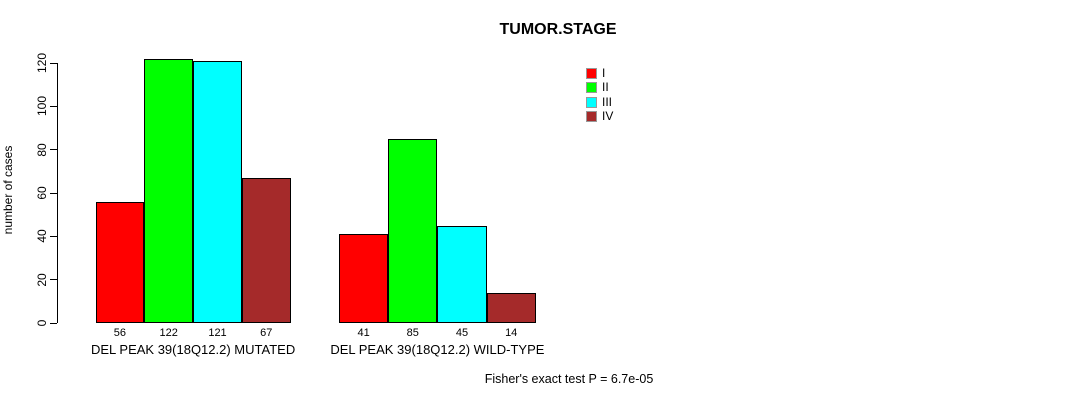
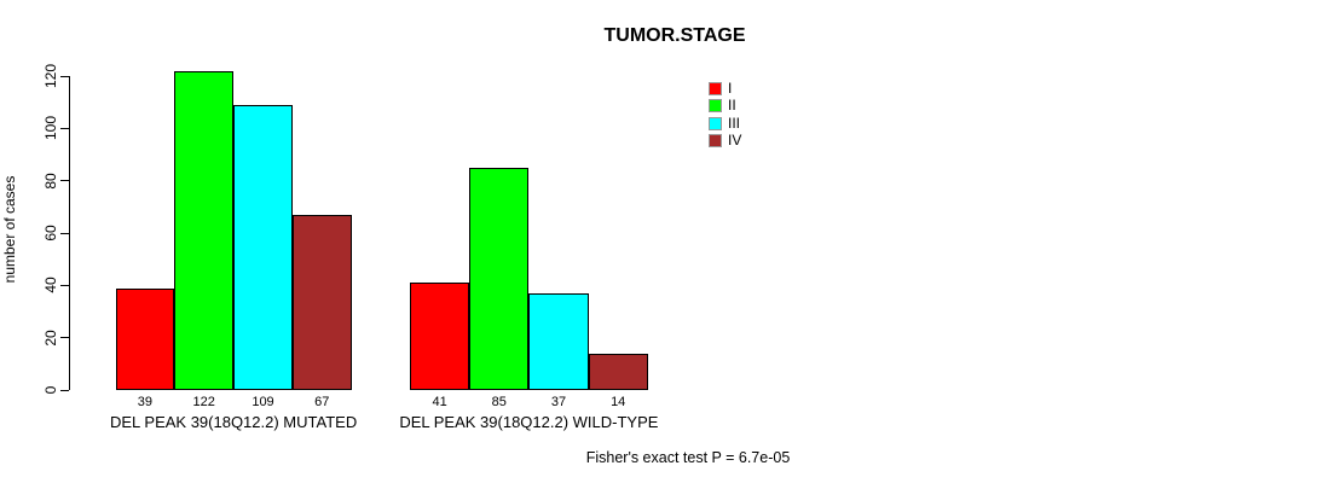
I/DEL PEAK 39(18Q12.2) MUTATED: 56 -> 39
III/DEL PEAK 39(18Q12.2) MUTATED: 121 -> 109
III/DEL PEAK 39(18Q12.2) WILD-TYPE: 45 -> 37
